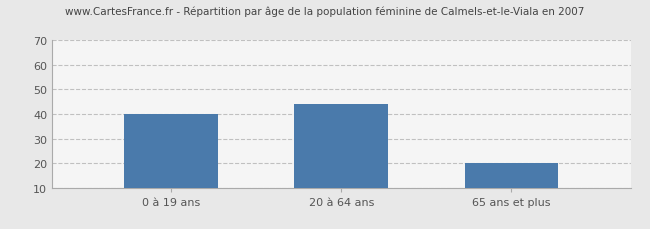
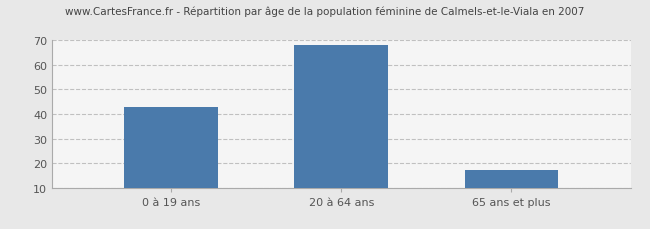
0 à 19 ans: 40 -> 43
20 à 64 ans: 44 -> 68
65 ans et plus: 20 -> 17
